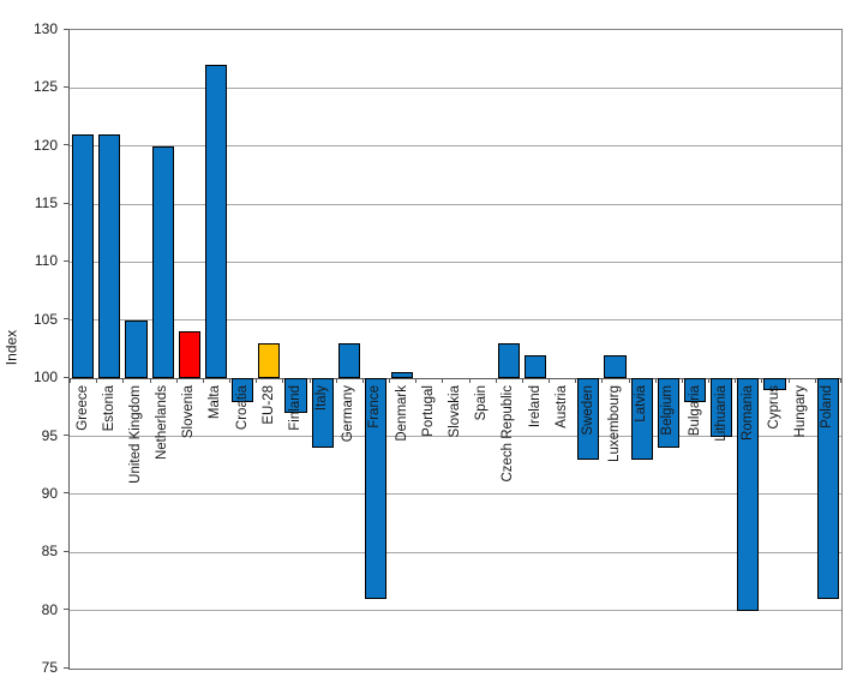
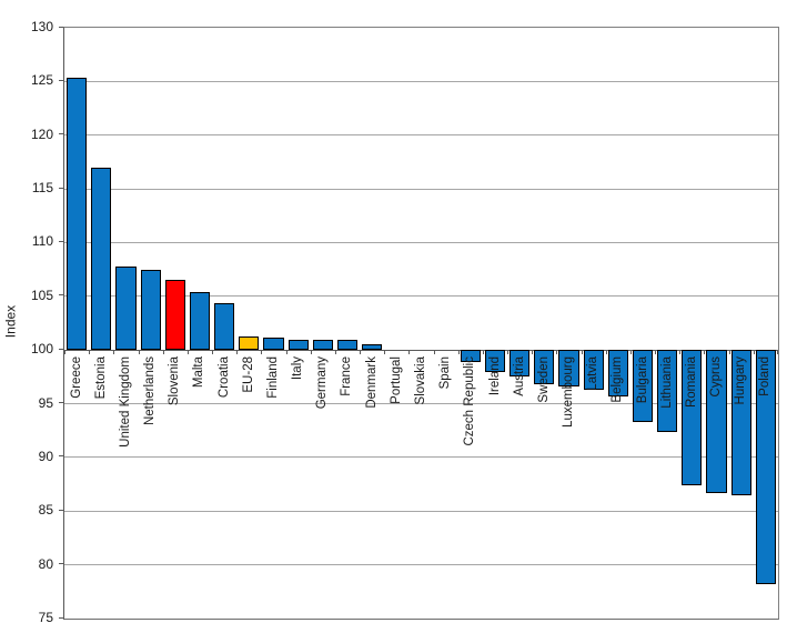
Greece: 121 -> 125
Estonia: 121 -> 117
United Kingdom: 105 -> 108
Netherlands: 120 -> 108
Slovenia: 104 -> 106
Malta: 127 -> 105
Croatia: 98 -> 104
EU-28: 103 -> 101
Finland: 97 -> 101
Italy: 94 -> 101
Germany: 103 -> 101
France: 81 -> 101
Czech Republic: 103 -> 99
Ireland: 102 -> 98
Austria: 100 -> 98
Sweden: 93 -> 97
Luxembourg: 102 -> 97
Latvia: 93 -> 96
Belgium: 94 -> 96
Bulgaria: 98 -> 93
Lithuania: 95 -> 92
Romania: 80 -> 87
Cyprus: 99 -> 87
Hungary: 100 -> 86
Poland: 81 -> 78
